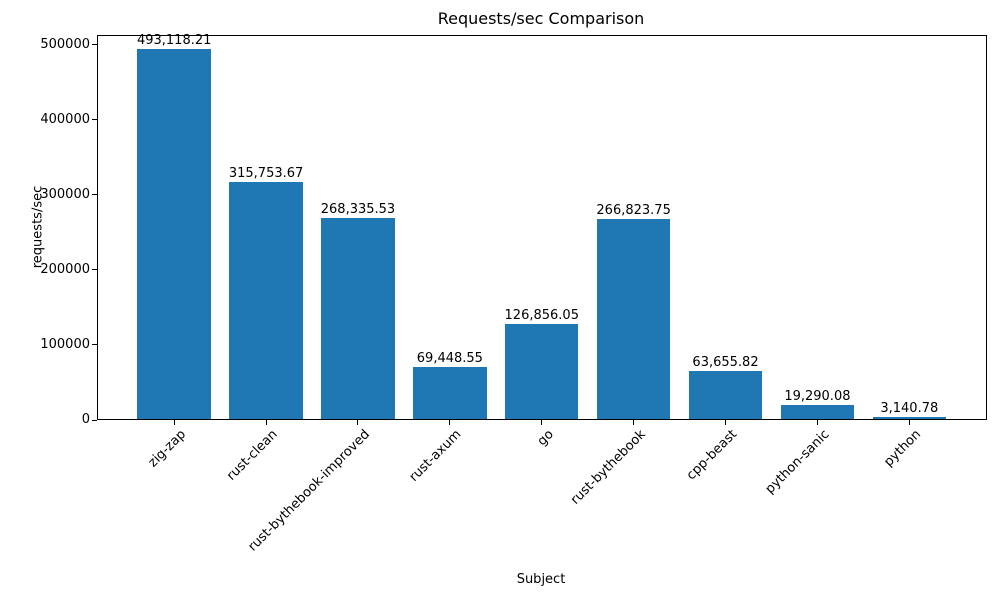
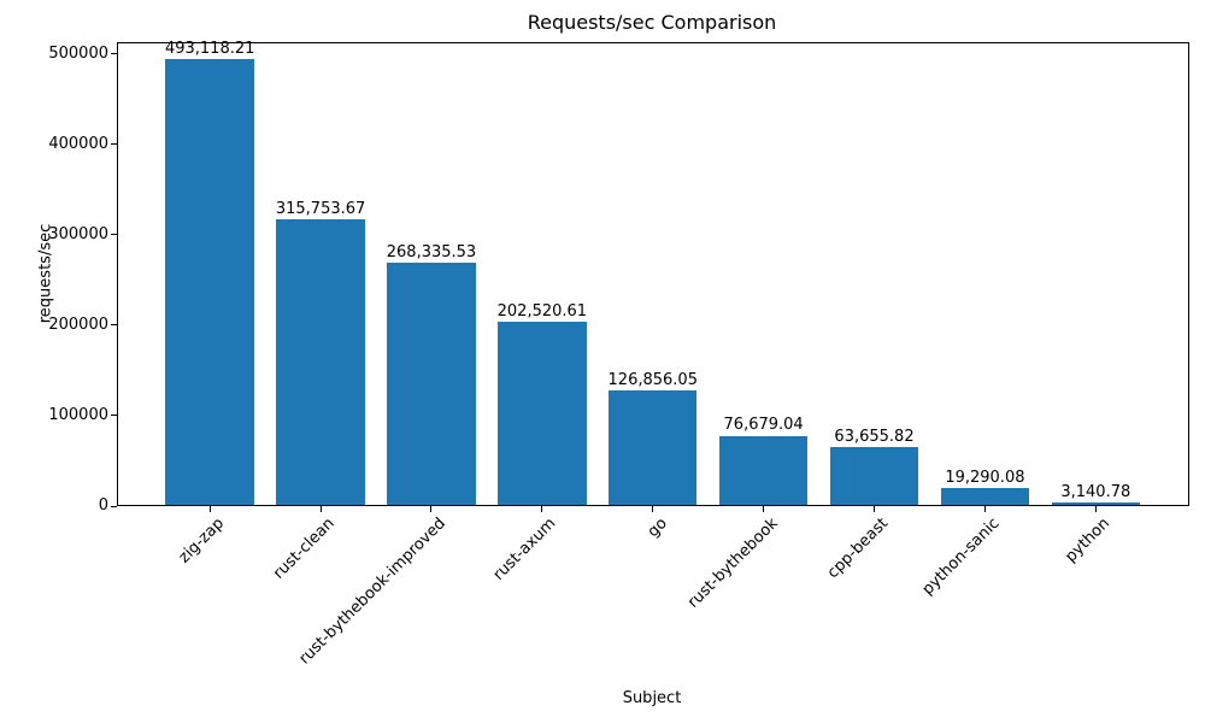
rust-axum: 69,448.55 -> 202,520.61
rust-bythebook: 266,823.75 -> 76,679.04
